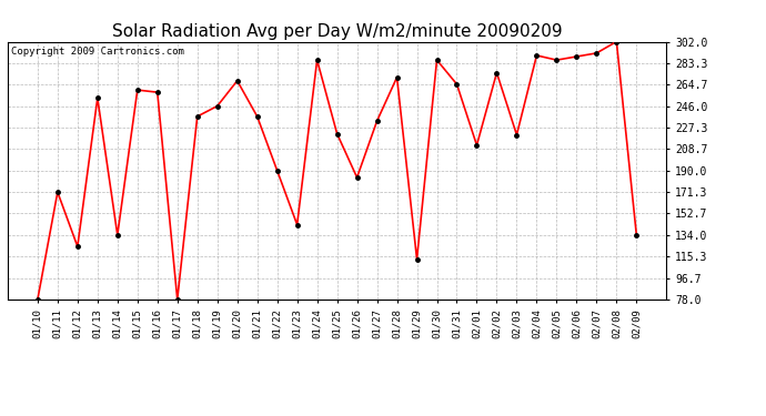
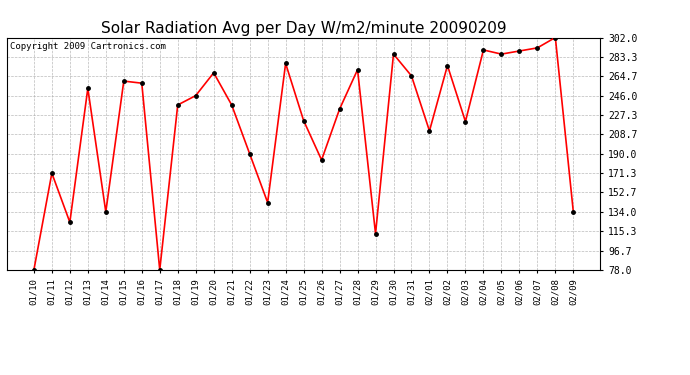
01/24: 286 -> 277
